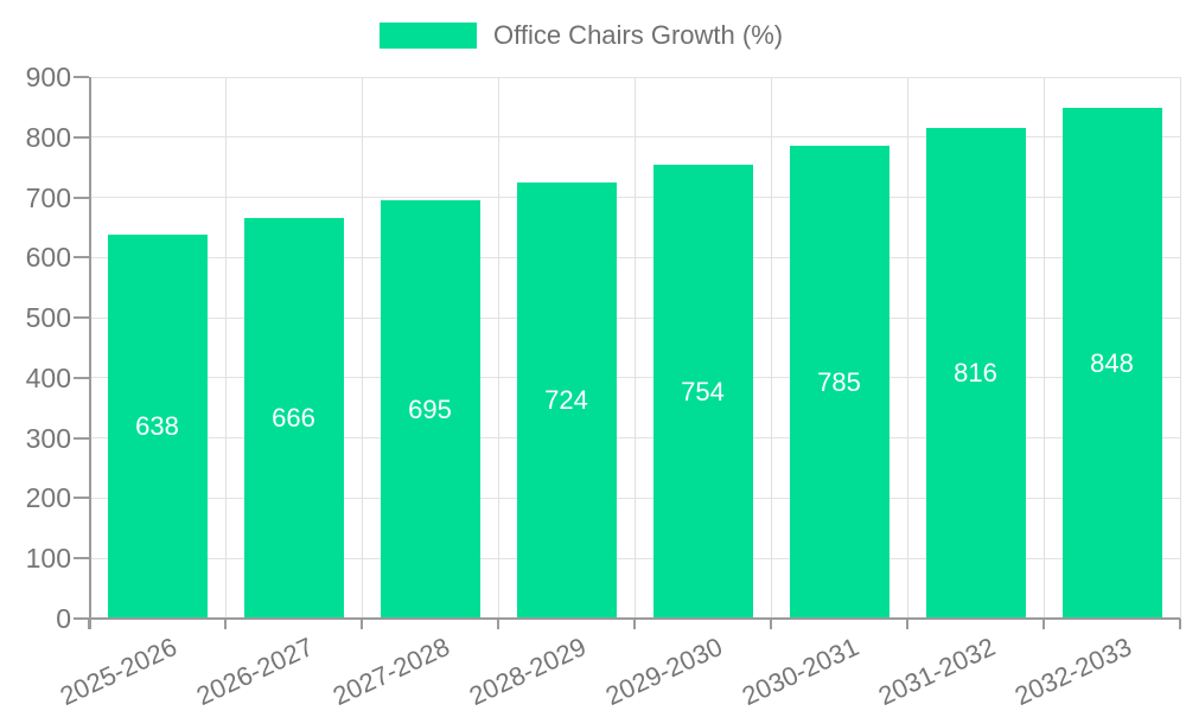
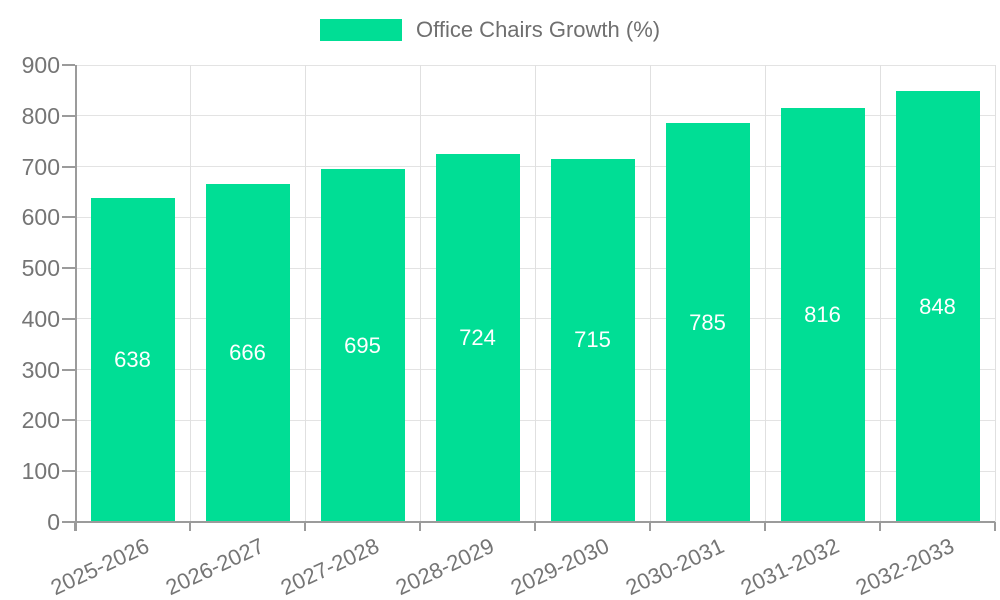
2029-2030: 754 -> 715
